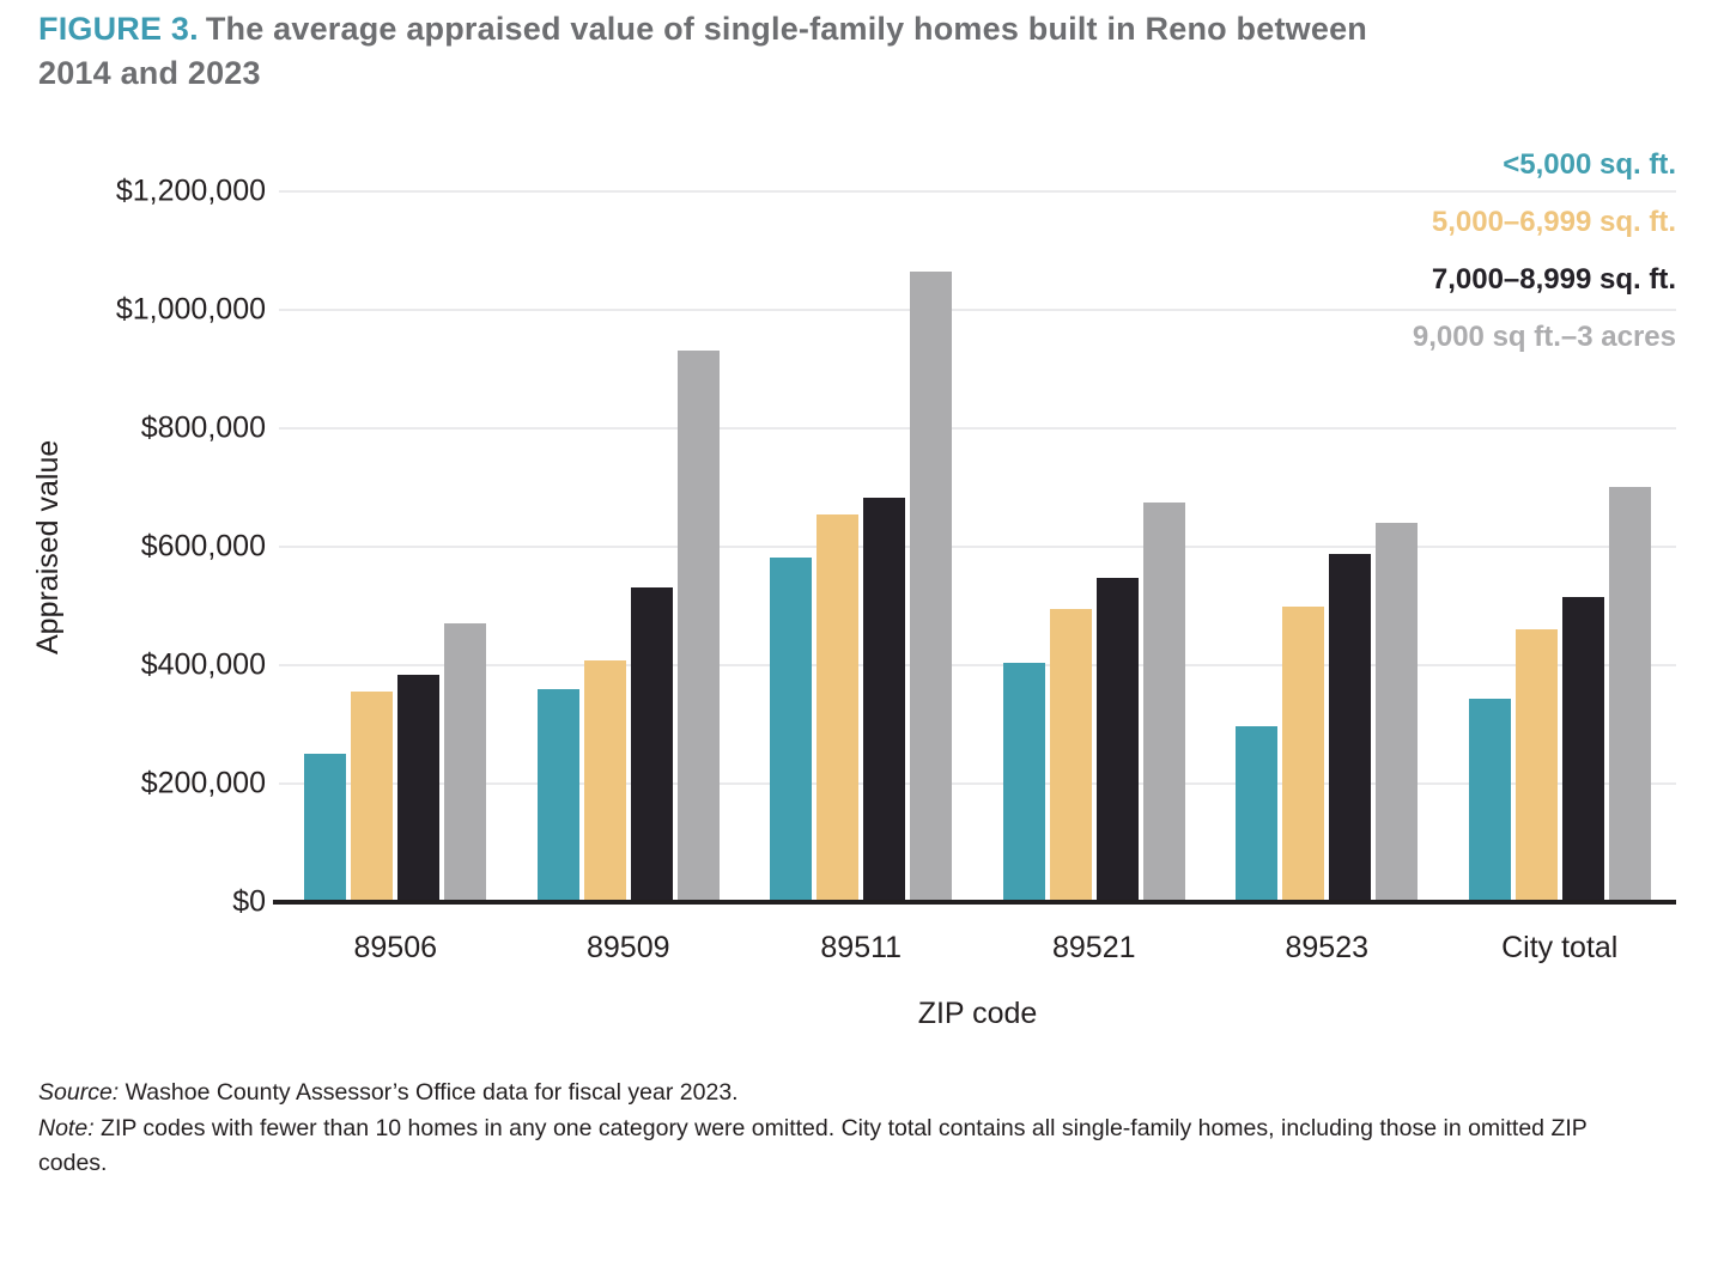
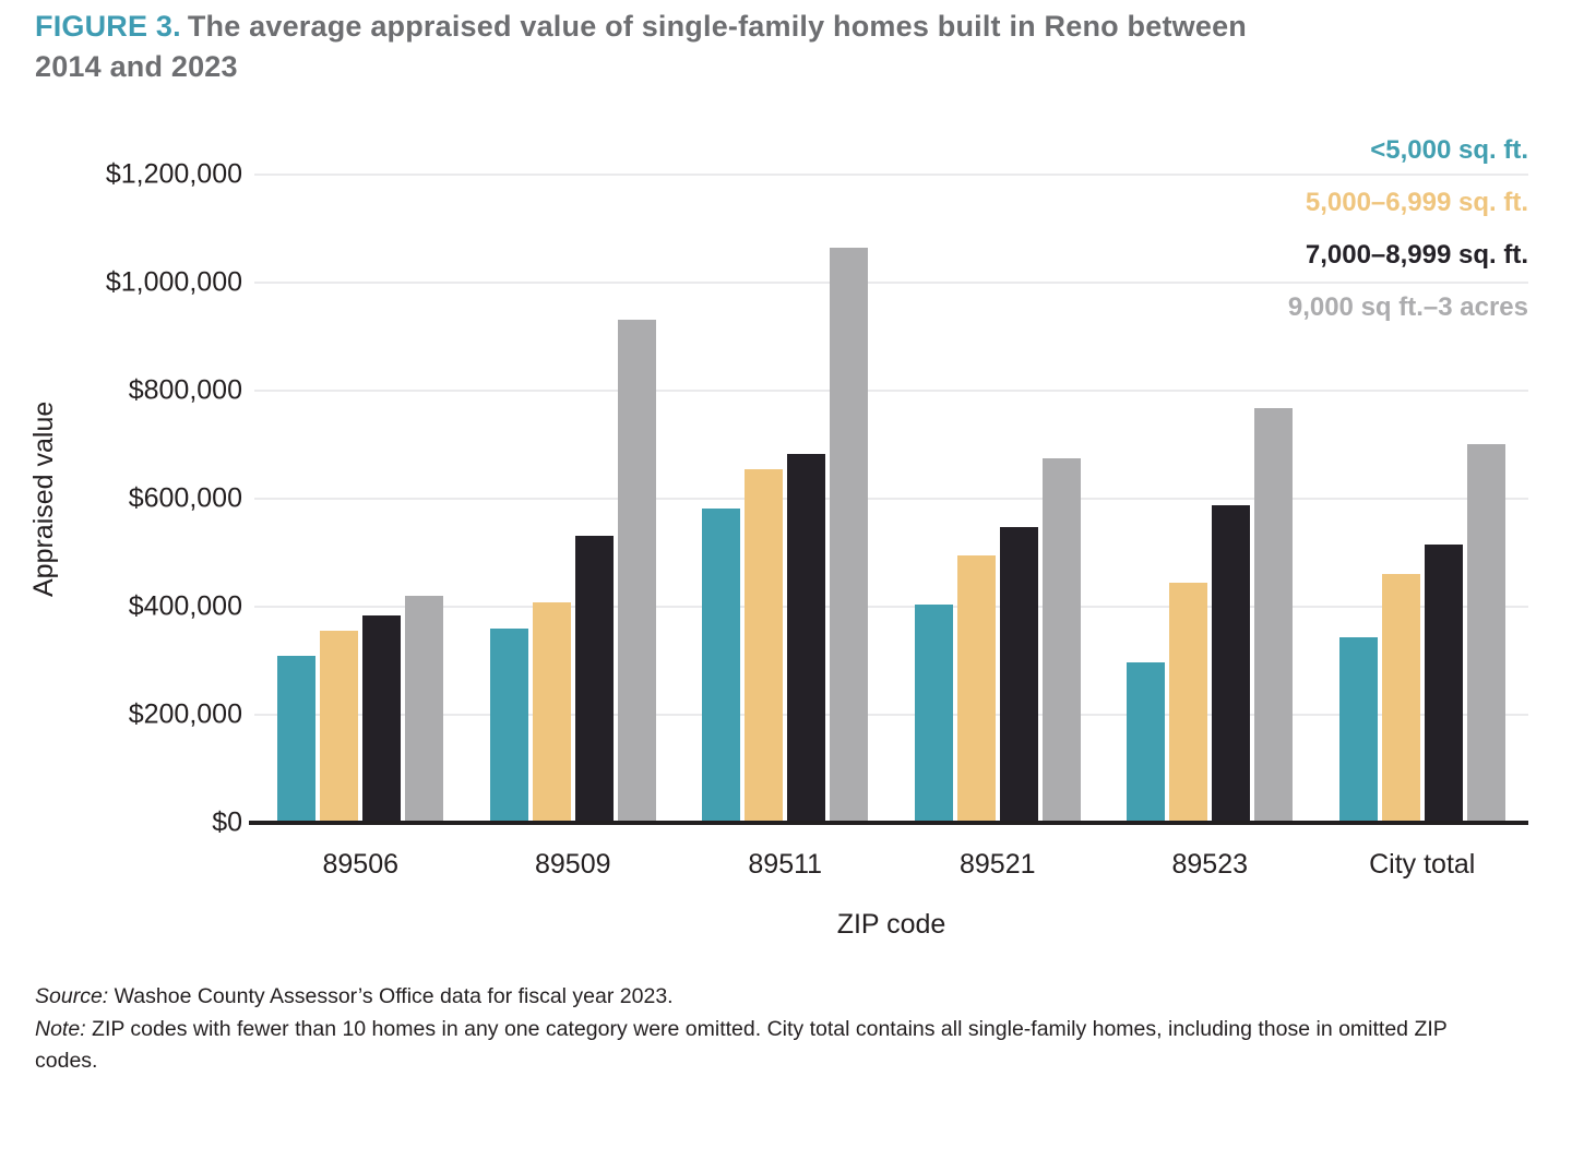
<5,000 sq. ft./89506: $250000 -> $310000
9,000 sq ft.–3 acres/89506: $470000 -> $420000
5,000–6,999 sq. ft./89523: $500000 -> $440000
9,000 sq ft.–3 acres/89523: $640000 -> $770000
